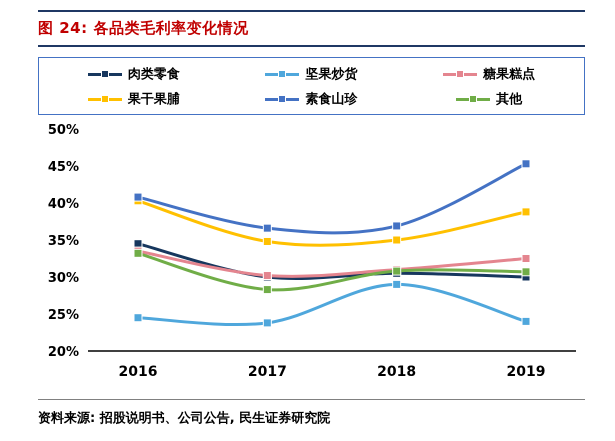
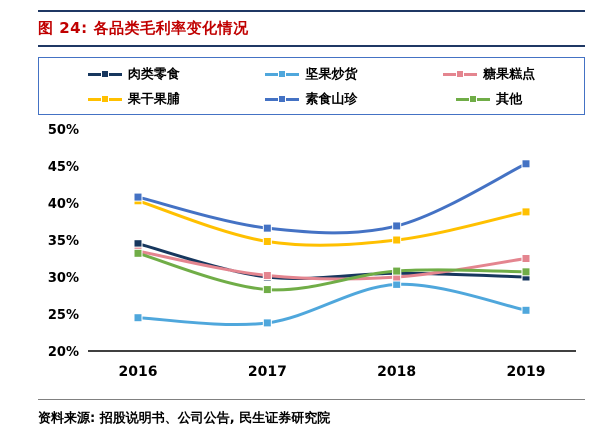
糖果糕点/2018: 31% -> 30%
坚果炒货/2019: 24% -> 26%
